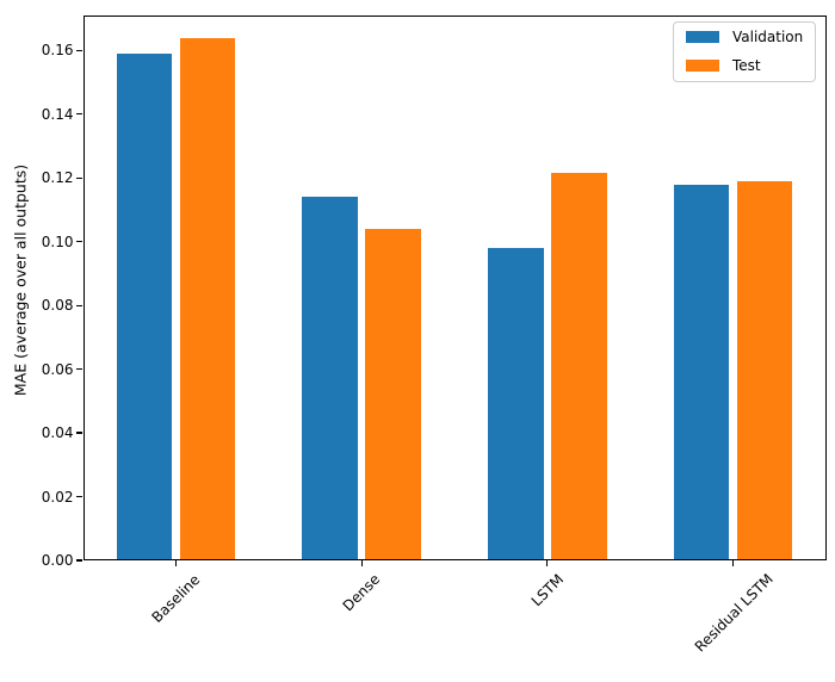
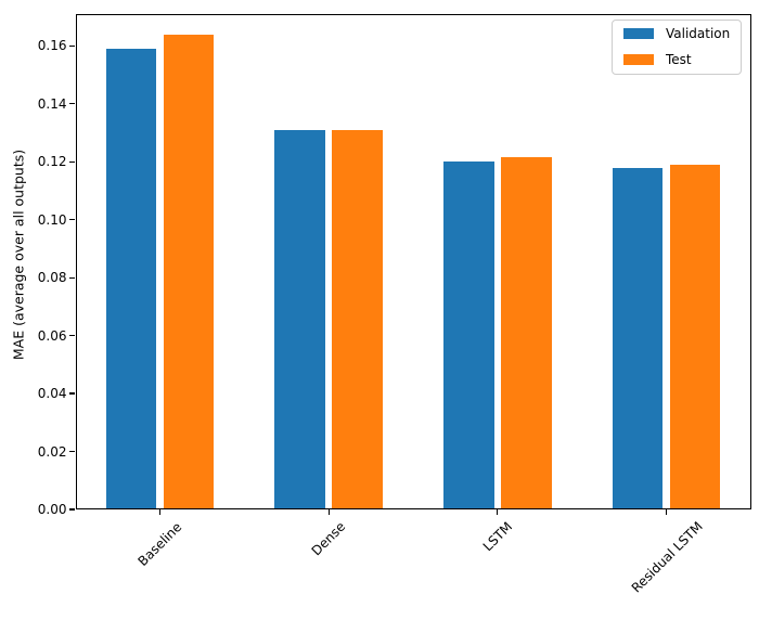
Validation/Dense: 0.114 -> 0.131
Test/Dense: 0.104 -> 0.131
Validation/LSTM: 0.098 -> 0.120
